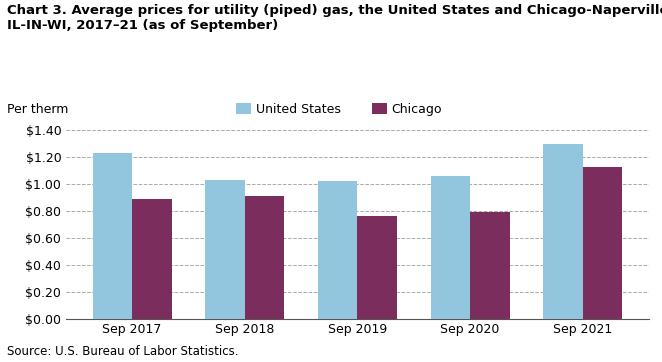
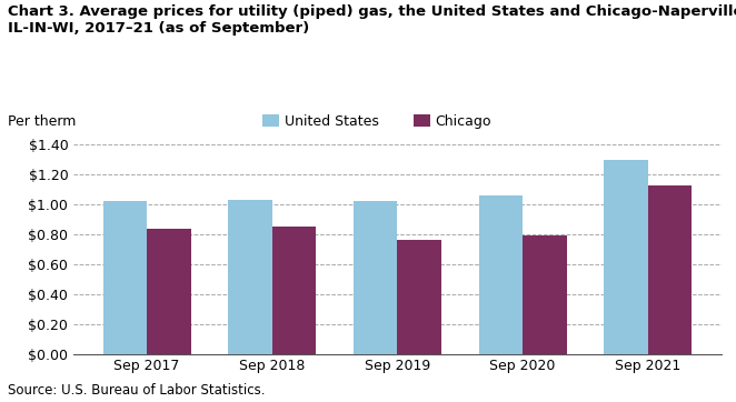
United States/Sep 2017: $1.23 -> $1.02
Chicago/Sep 2017: $0.89 -> $0.84
Chicago/Sep 2018: $0.91 -> $0.85
